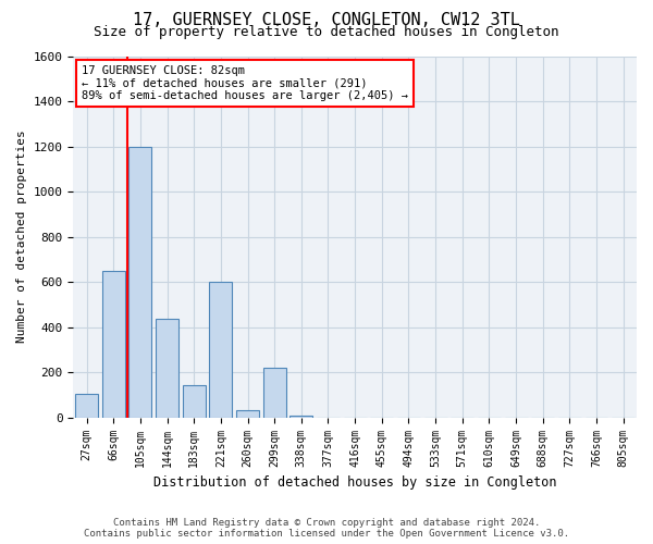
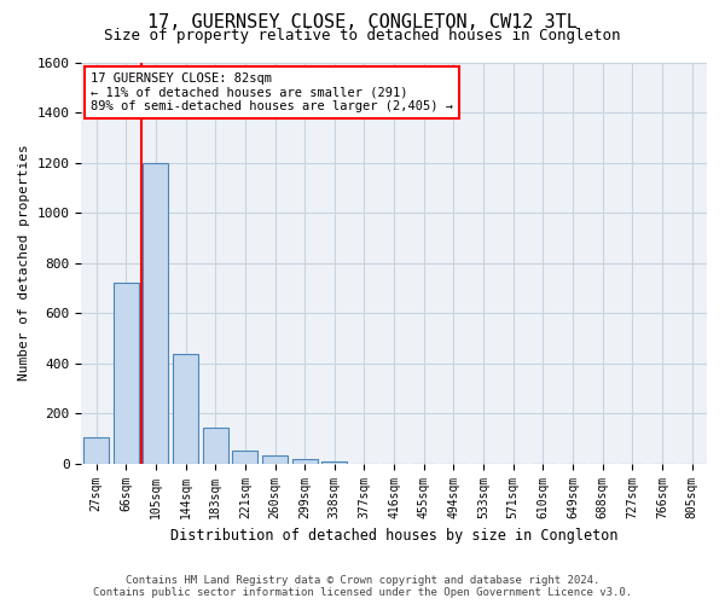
66sqm: 650 -> 720
221sqm: 600 -> 50
299sqm: 220 -> 20
